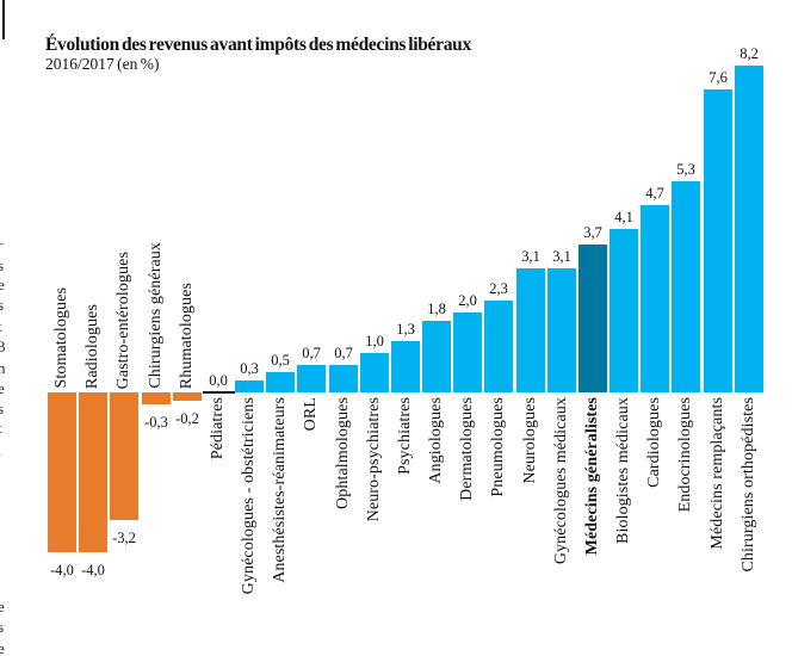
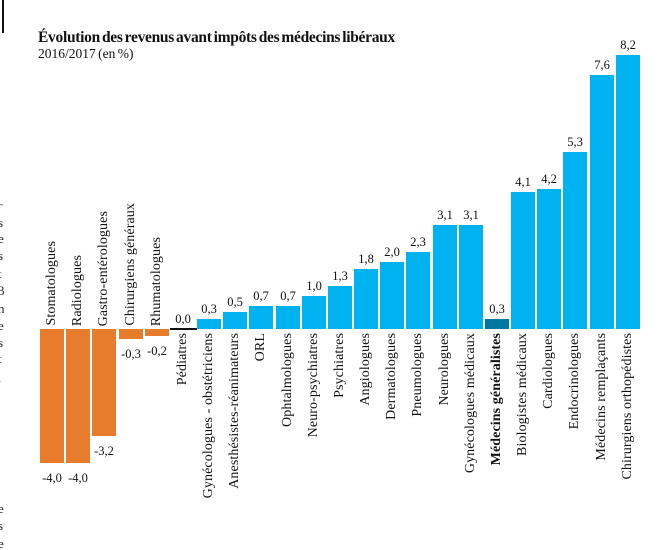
Médecins généralistes: 3,7 -> 0,3
Cardiologues: 4,7 -> 4,2
